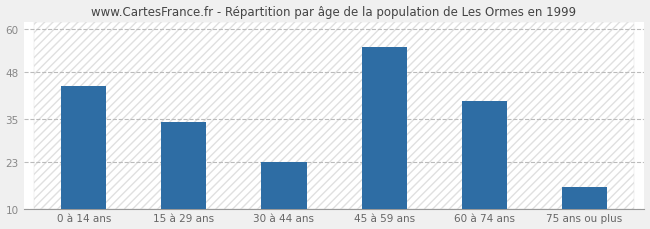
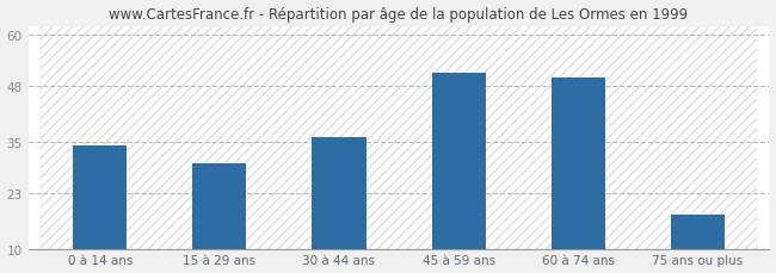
0 à 14 ans: 44 -> 34
15 à 29 ans: 34 -> 30
30 à 44 ans: 23 -> 36
45 à 59 ans: 55 -> 51
60 à 74 ans: 40 -> 50
75 ans ou plus: 16 -> 18
